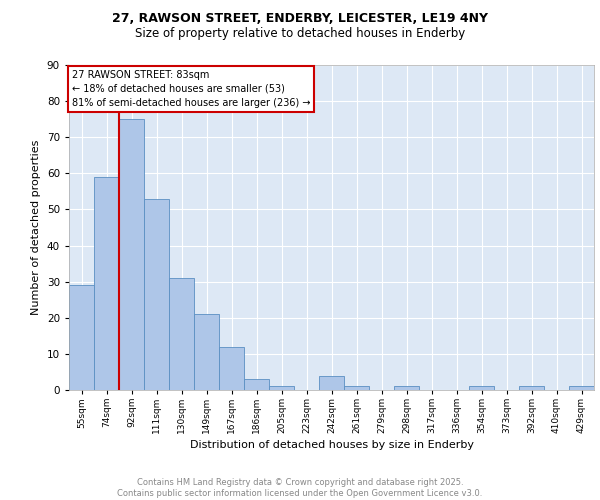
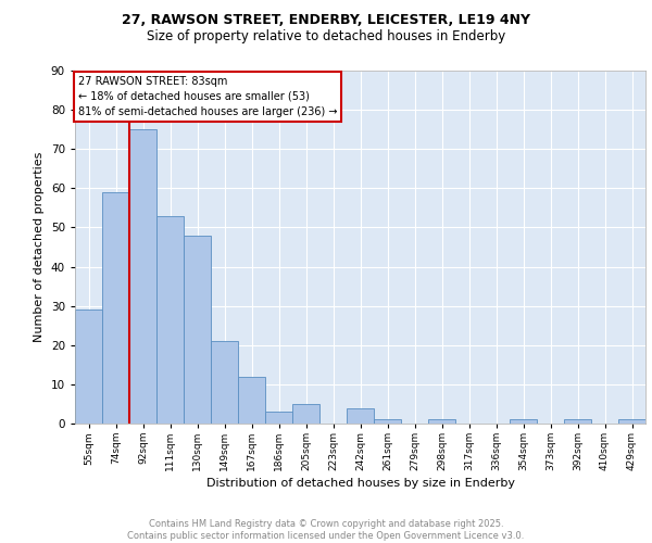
130sqm: 31 -> 48
205sqm: 1 -> 5
